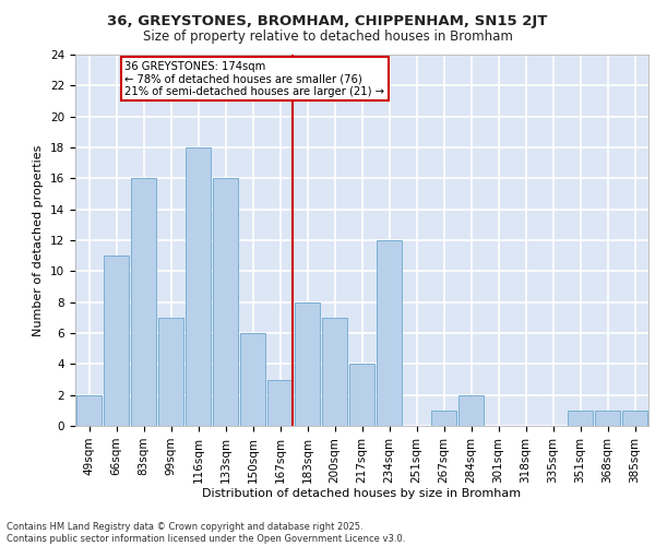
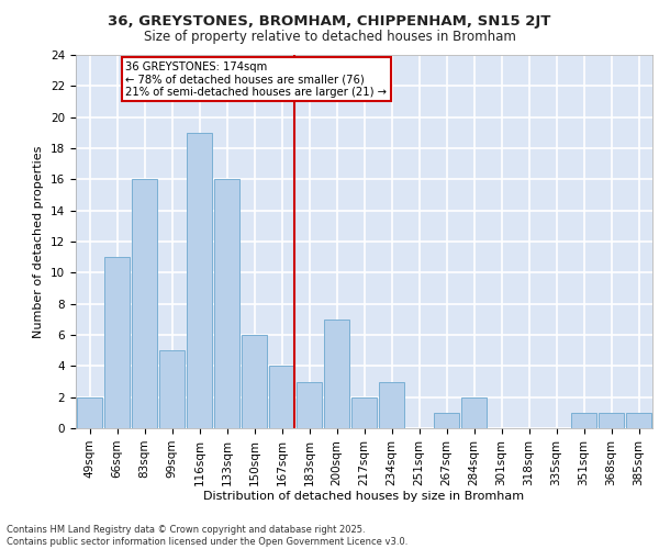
99sqm: 7 -> 5
116sqm: 18 -> 19
167sqm: 3 -> 4
183sqm: 8 -> 3
217sqm: 4 -> 2
234sqm: 12 -> 3
